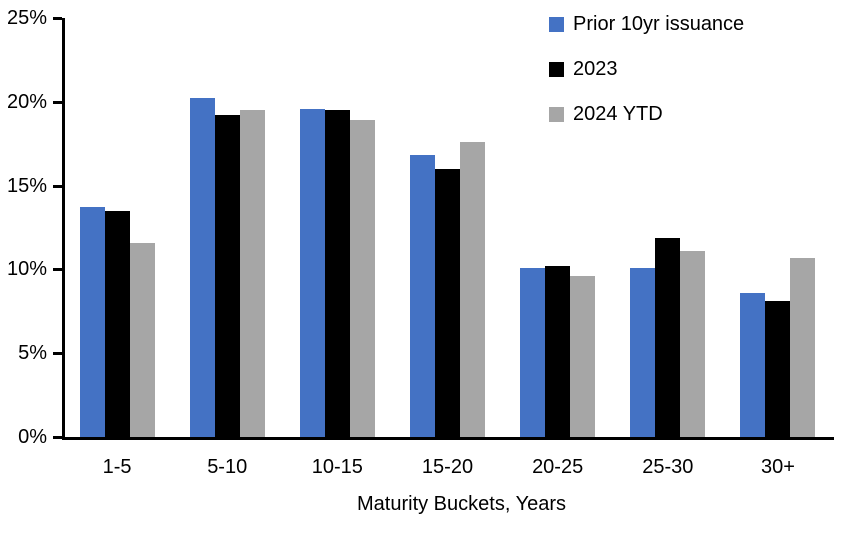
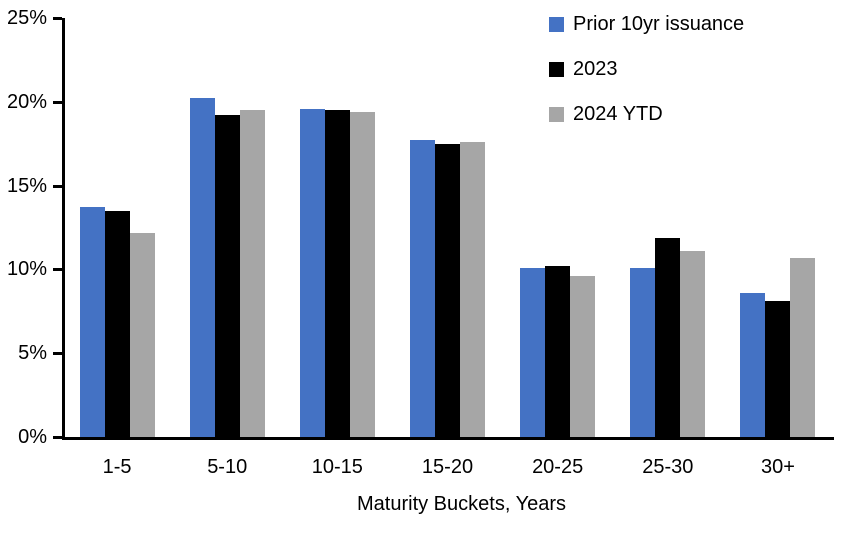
2024 YTD/1-5: 11.6% -> 12.2%
2024 YTD/10-15: 18.9% -> 19.4%
Prior 10yr issuance/15-20: 16.8% -> 17.7%
2023/15-20: 16.0% -> 17.5%
